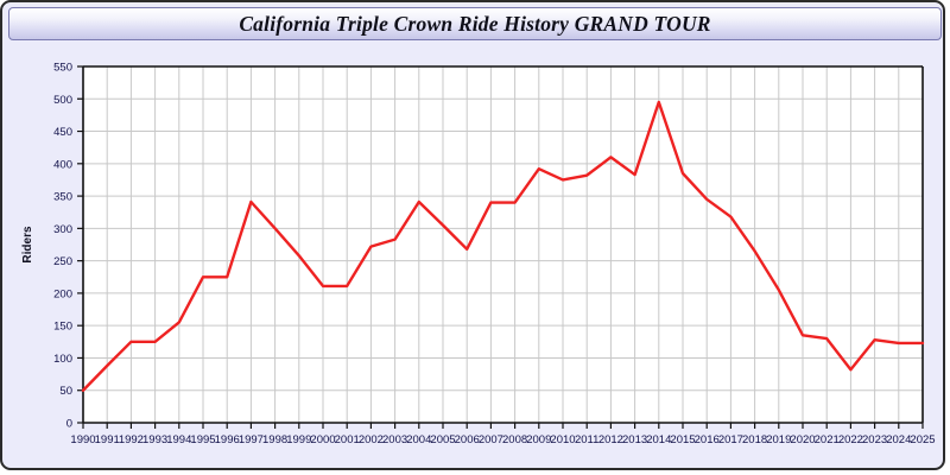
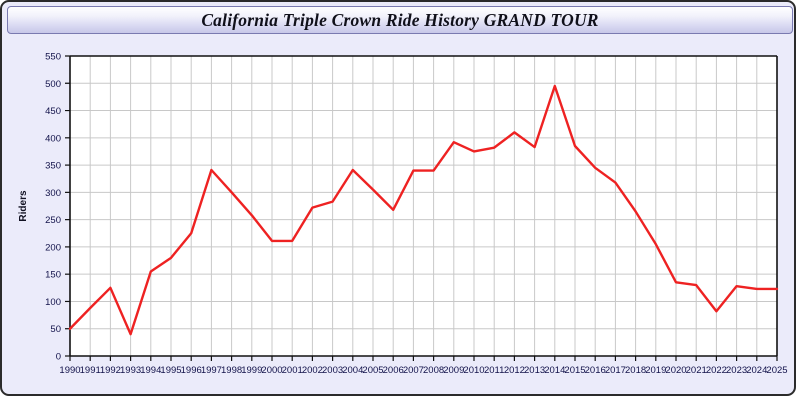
1993: 120 -> 40
1995: 220 -> 180
